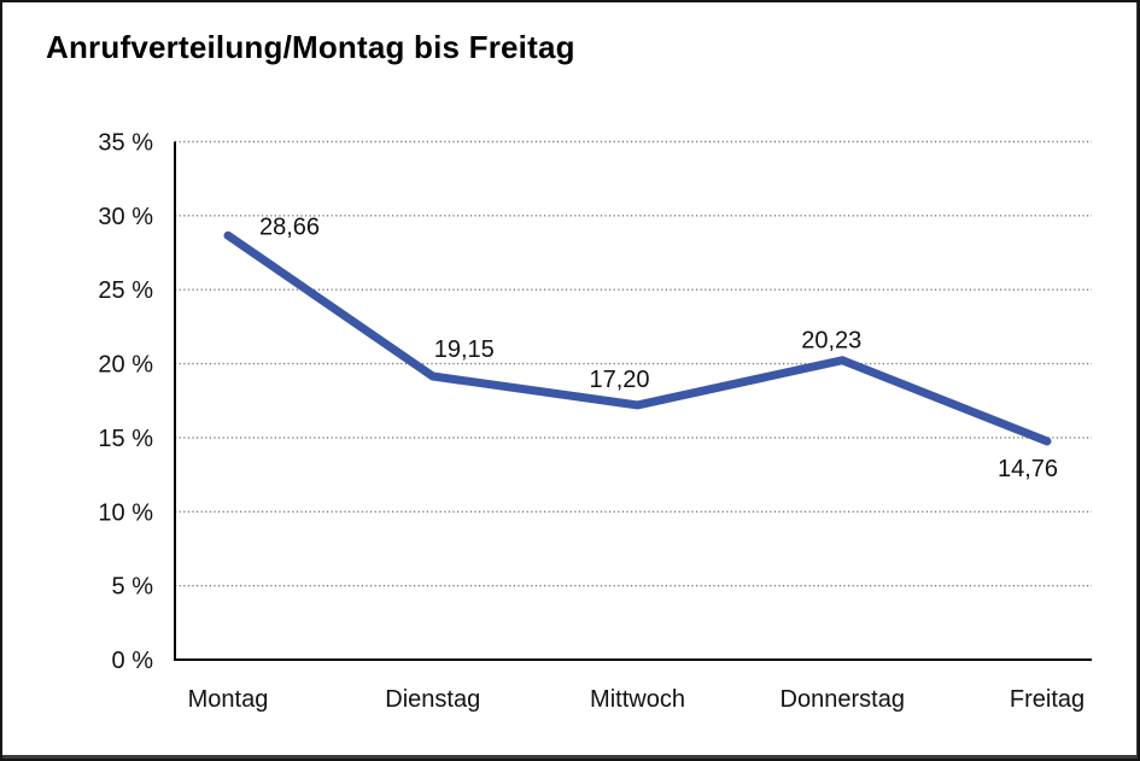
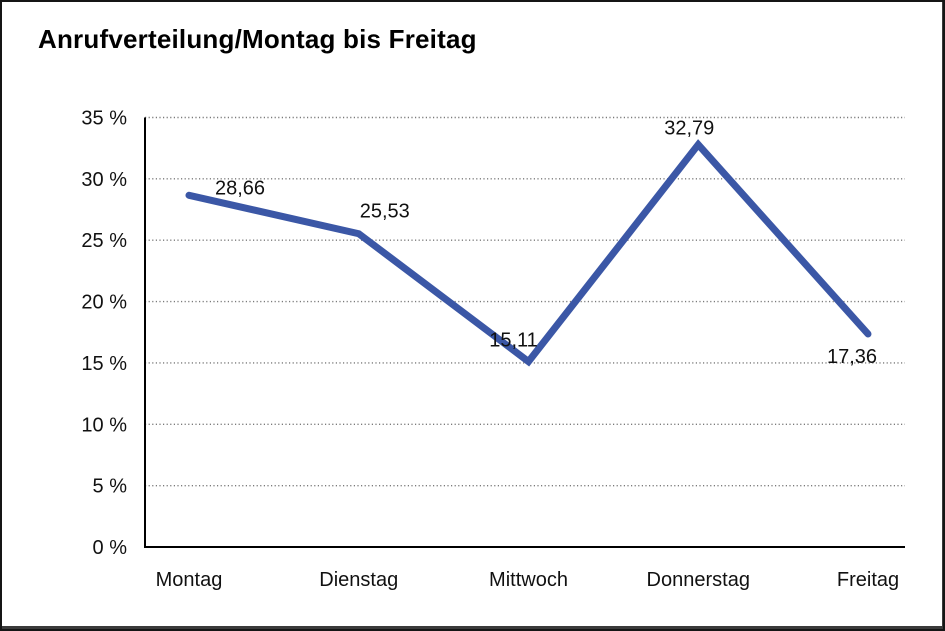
Dienstag: 19,15 -> 25,53
Mittwoch: 17,20 -> 15,11
Donnerstag: 20,23 -> 32,79
Freitag: 14,76 -> 17,36
